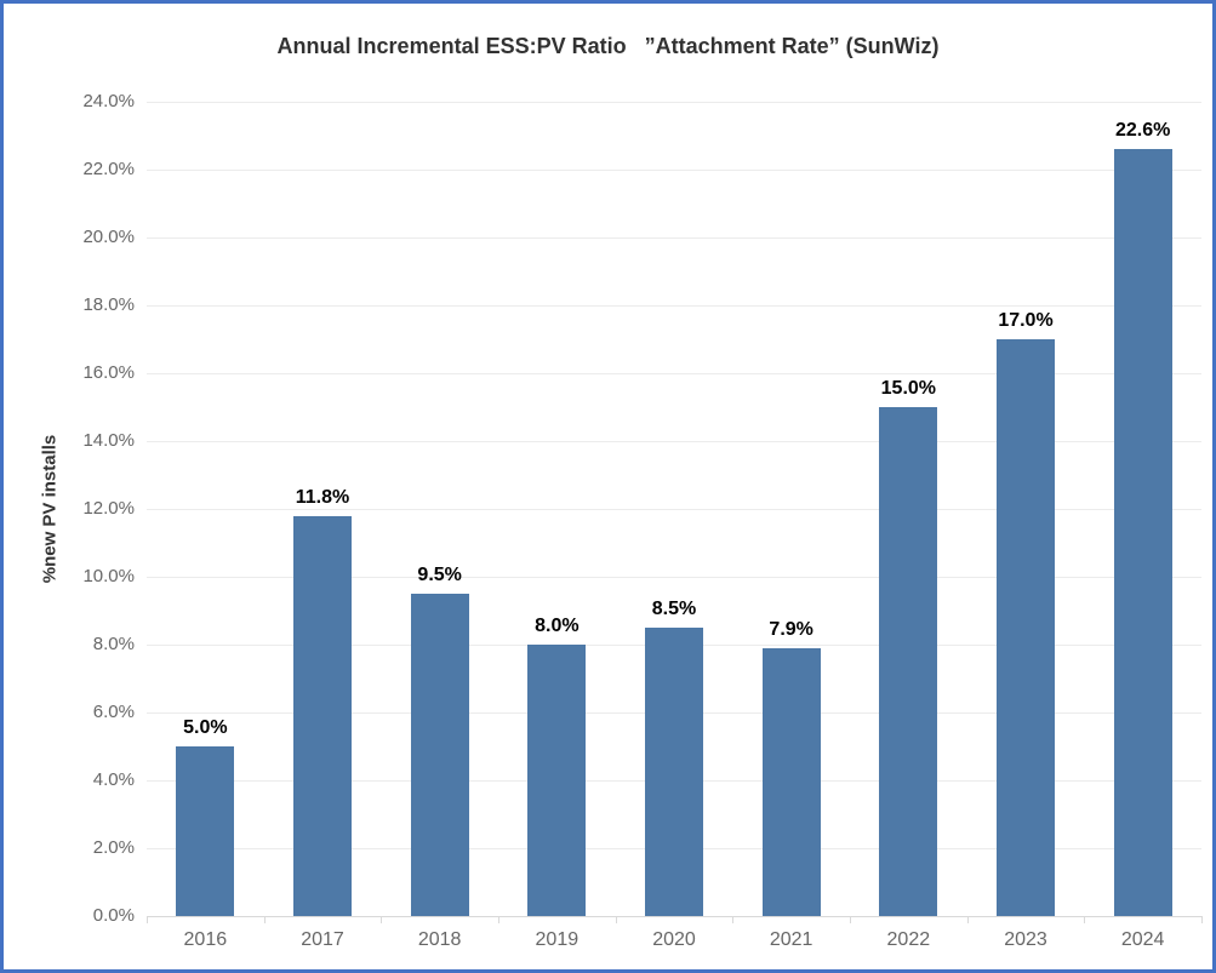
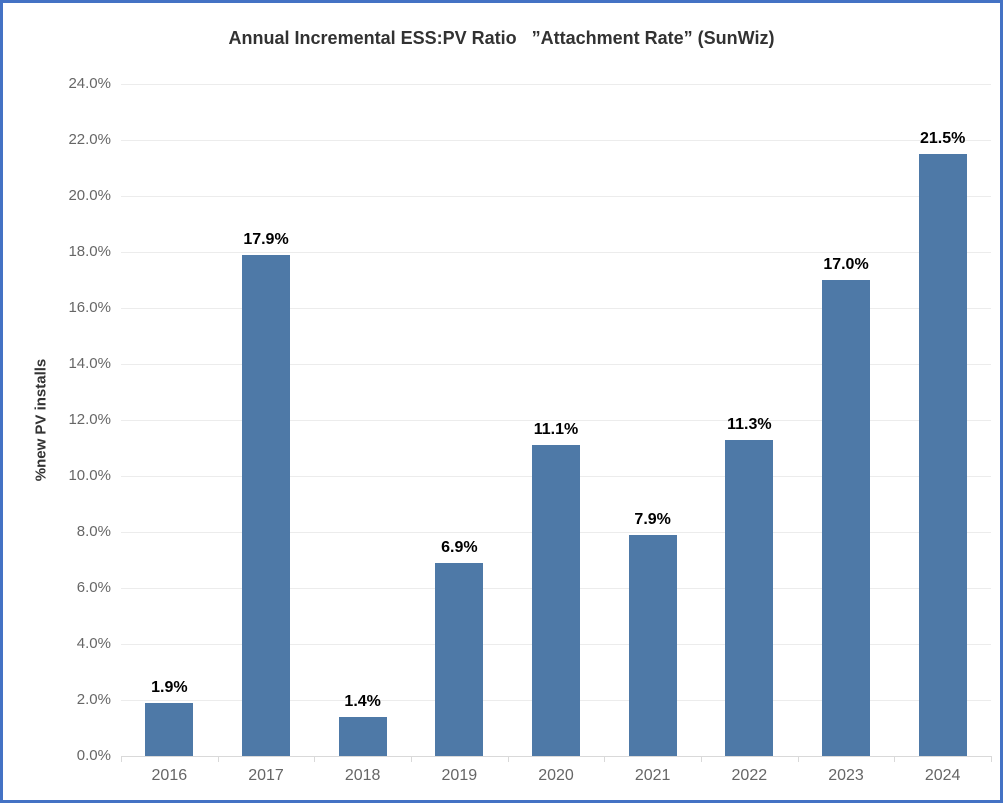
2016: 5.0% -> 1.9%
2017: 11.8% -> 17.9%
2018: 9.5% -> 1.4%
2019: 8.0% -> 6.9%
2020: 8.5% -> 11.1%
2022: 15.0% -> 11.3%
2024: 22.6% -> 21.5%
